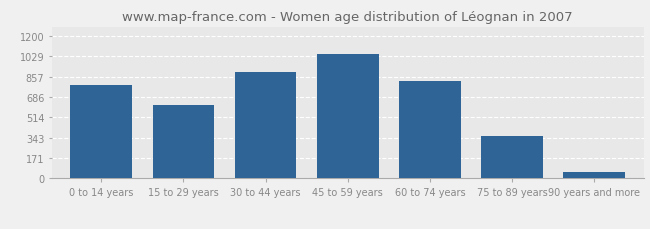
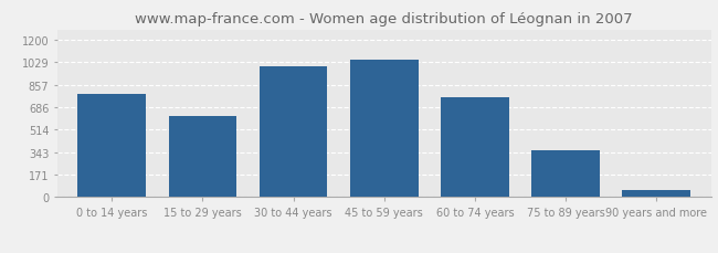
30 to 44 years: 900 -> 1000
60 to 74 years: 820 -> 760
